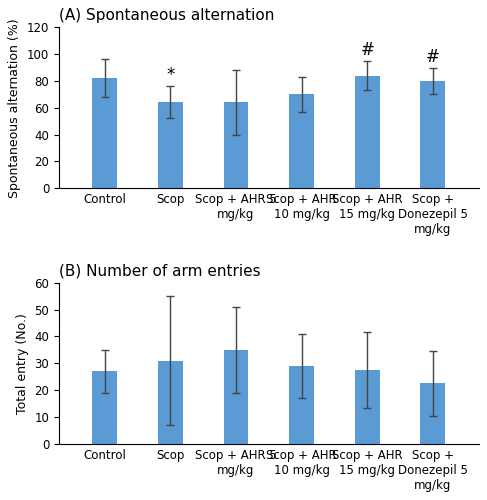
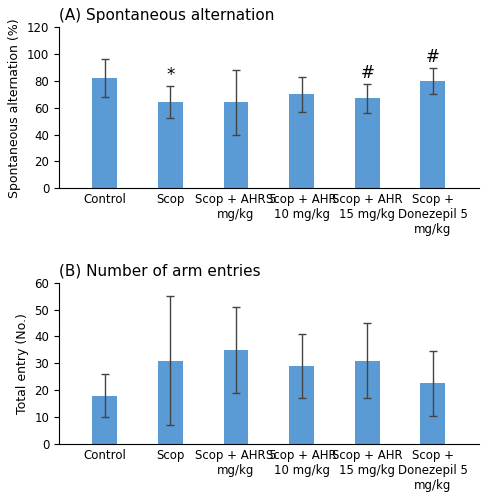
(A) Spontaneous alternation/Scop + AHR 15 mg/kg: 84 -> 67
(B) Number of arm entries/Control: 27.0 -> 18.0
(B) Number of arm entries/Scop + AHR 15 mg/kg: 27.5 -> 31.0
